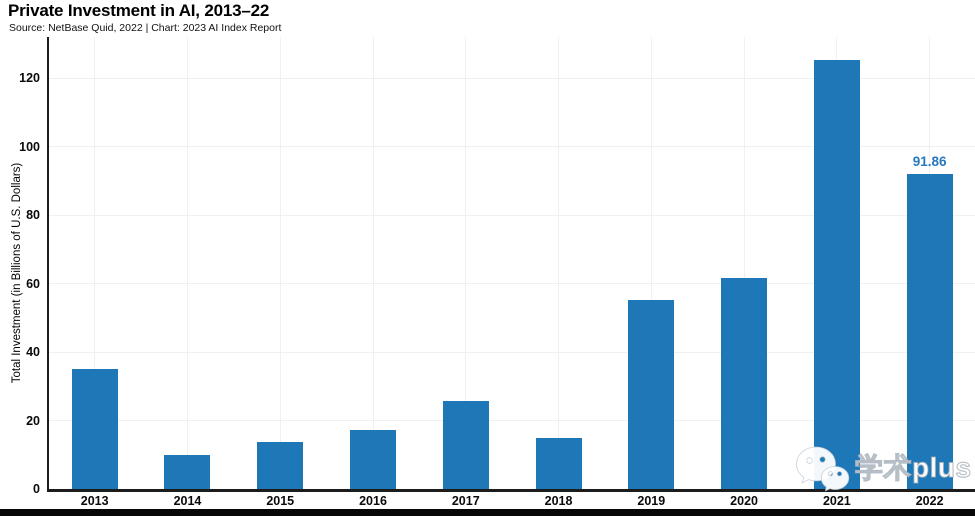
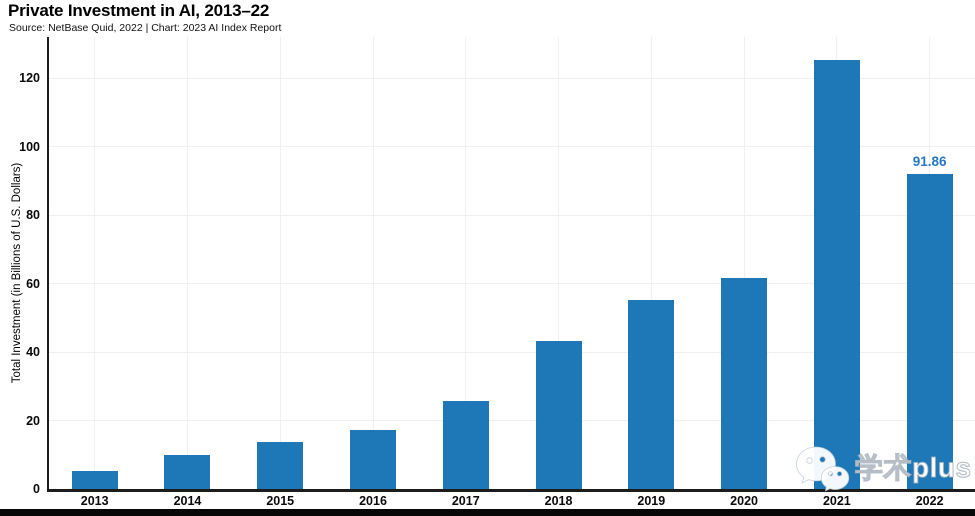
2013: 35 -> 5
2018: 15 -> 43
